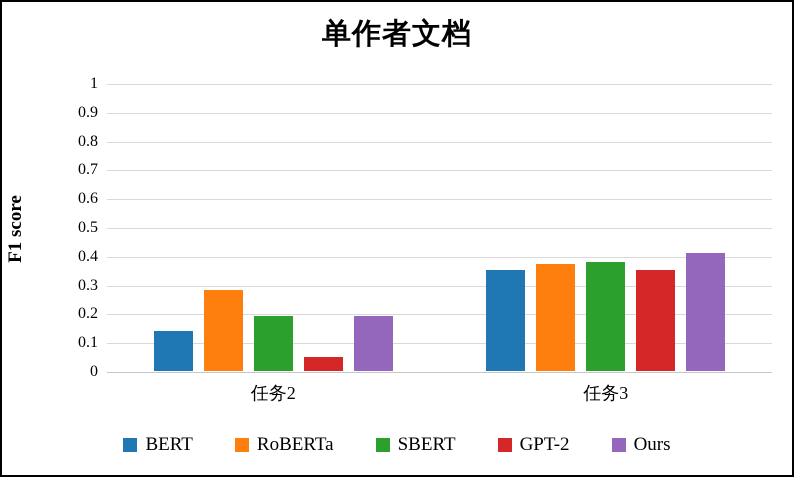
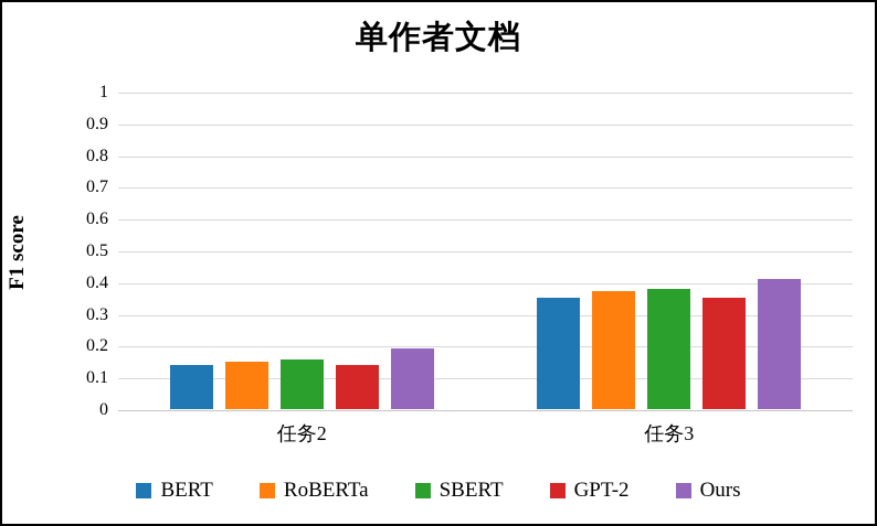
RoBERTa/任务2: 0.28 -> 0.15
SBERT/任务2: 0.19 -> 0.15
GPT-2/任务2: 0.05 -> 0.14
